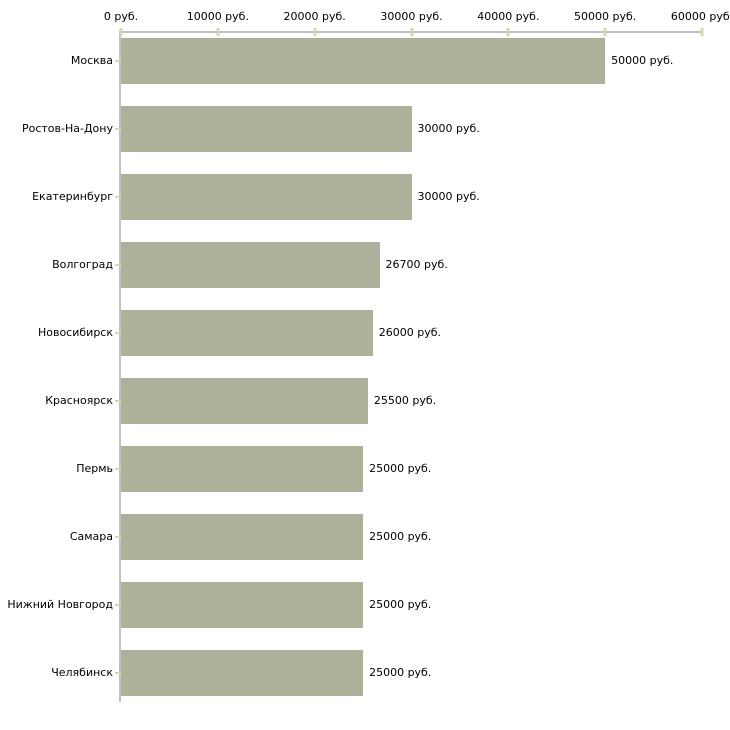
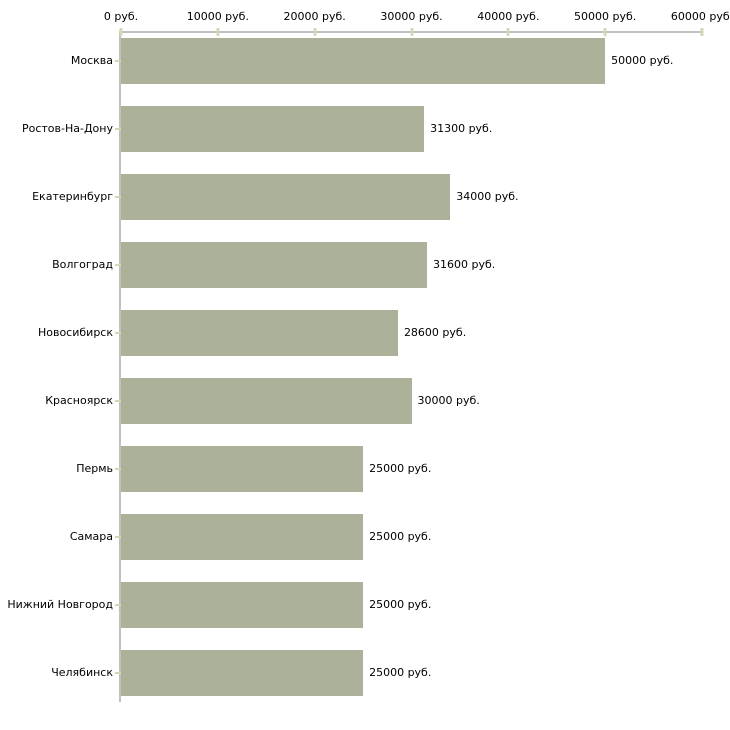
Ростов-На-Дону: 30000 -> 31300
Екатеринбург: 30000 -> 34000
Волгоград: 26700 -> 31600
Новосибирск: 26000 -> 28600
Красноярск: 25500 -> 30000
